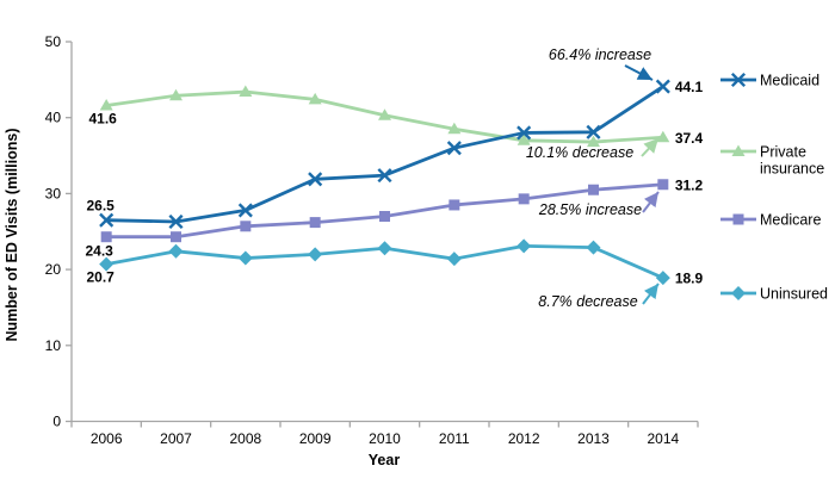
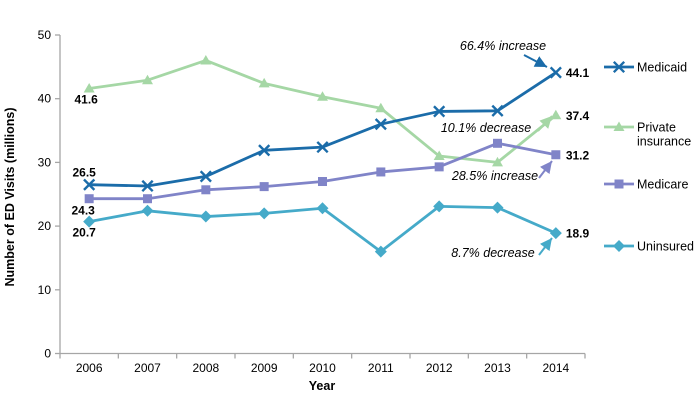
Private insurance/2008: 43 -> 46
Uninsured/2011: 21 -> 16
Private insurance/2012: 37 -> 31
Private insurance/2013: 37 -> 30
Medicare/2013: 30 -> 33
